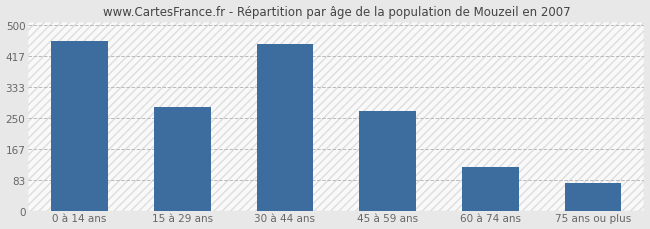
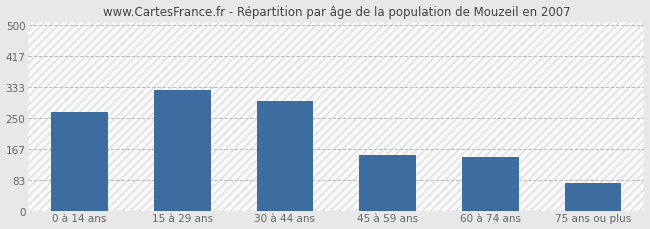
0 à 14 ans: 458 -> 265
15 à 29 ans: 280 -> 325
30 à 44 ans: 450 -> 295
45 à 59 ans: 268 -> 150
60 à 74 ans: 118 -> 145
